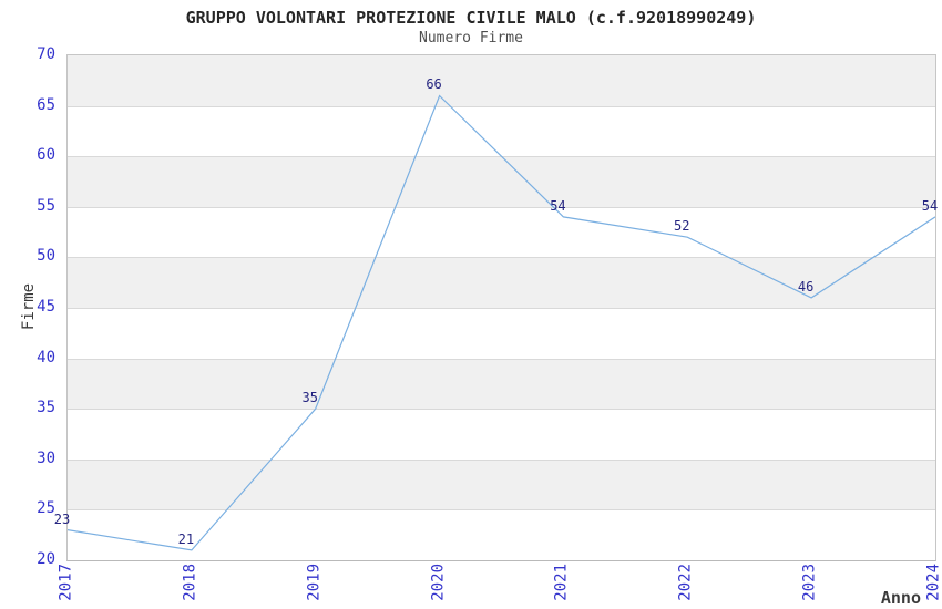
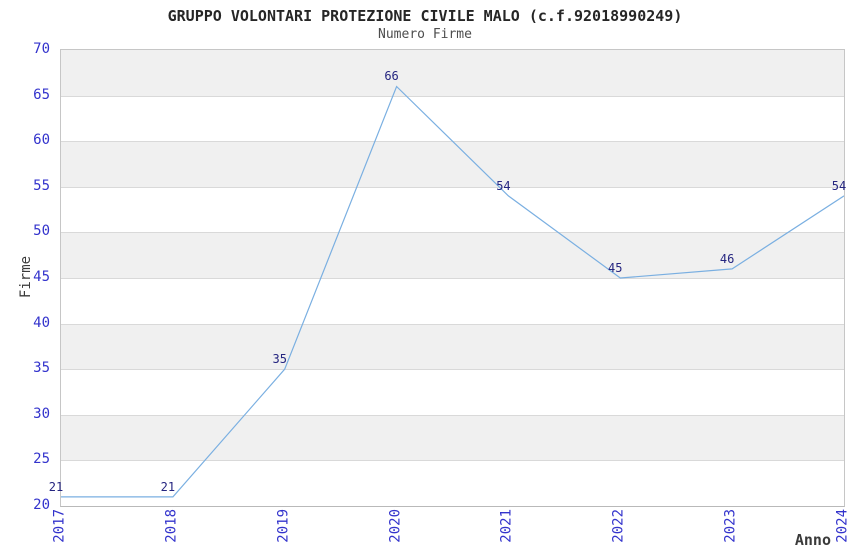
2017: 23 -> 21
2022: 52 -> 45
